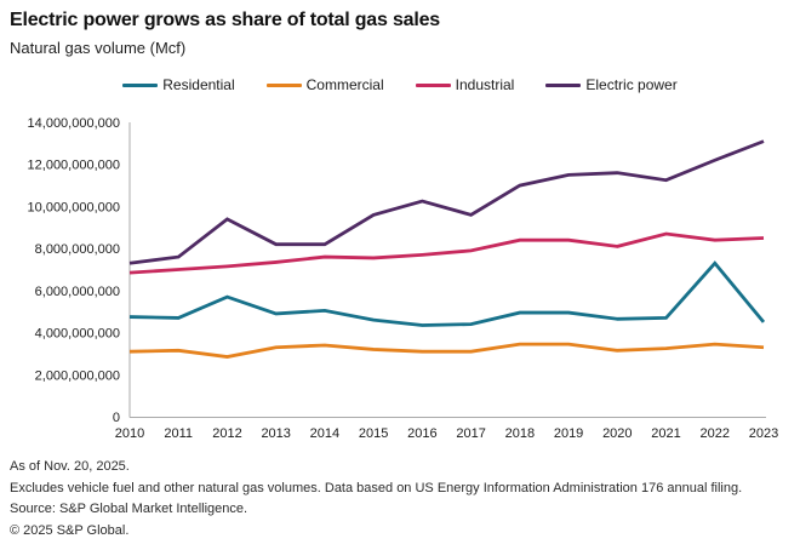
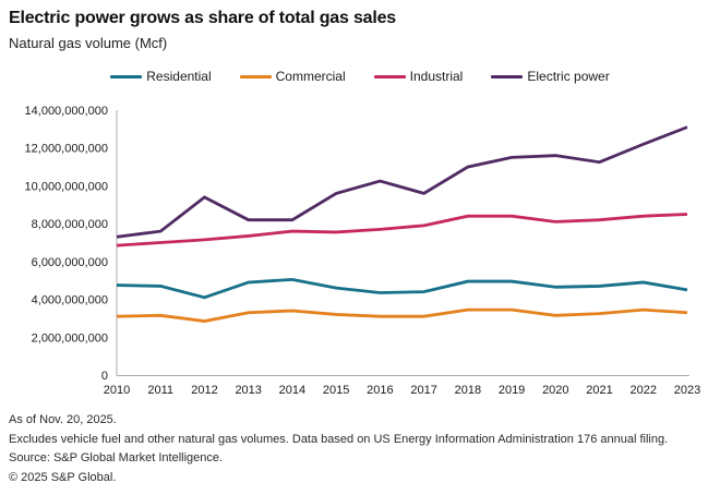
Residential/2012: 5700000000 -> 4100000000
Industrial/2021: 8700000000 -> 8200000000
Residential/2022: 7300000000 -> 4900000000
